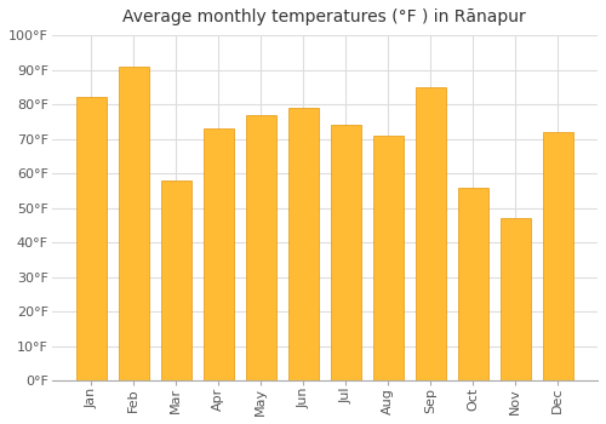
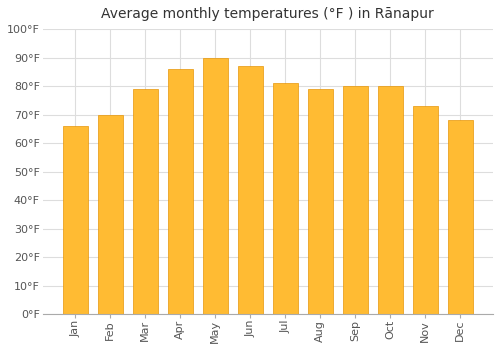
Jan: 82°F -> 66°F
Feb: 91°F -> 70°F
Mar: 58°F -> 79°F
Apr: 73°F -> 86°F
May: 77°F -> 90°F
Jun: 79°F -> 87°F
Jul: 74°F -> 81°F
Aug: 71°F -> 79°F
Sep: 85°F -> 80°F
Oct: 56°F -> 80°F
Nov: 47°F -> 73°F
Dec: 72°F -> 68°F
